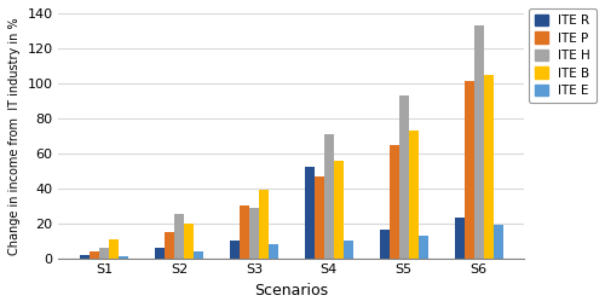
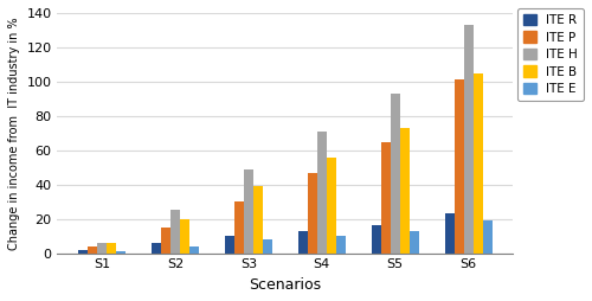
ITE B/S1: 11 -> 6
ITE H/S3: 29 -> 49
ITE R/S4: 52 -> 13
